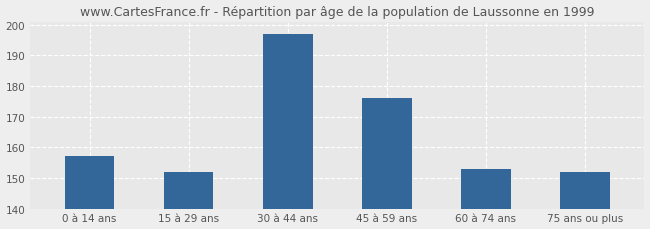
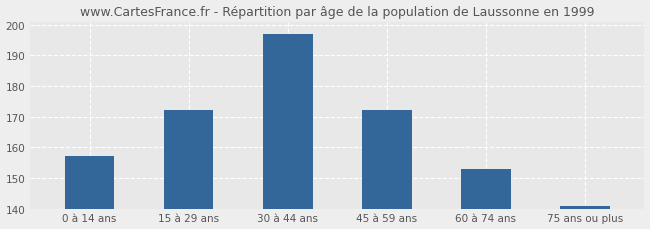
15 à 29 ans: 152 -> 172
45 à 59 ans: 176 -> 172
75 ans ou plus: 152 -> 141
